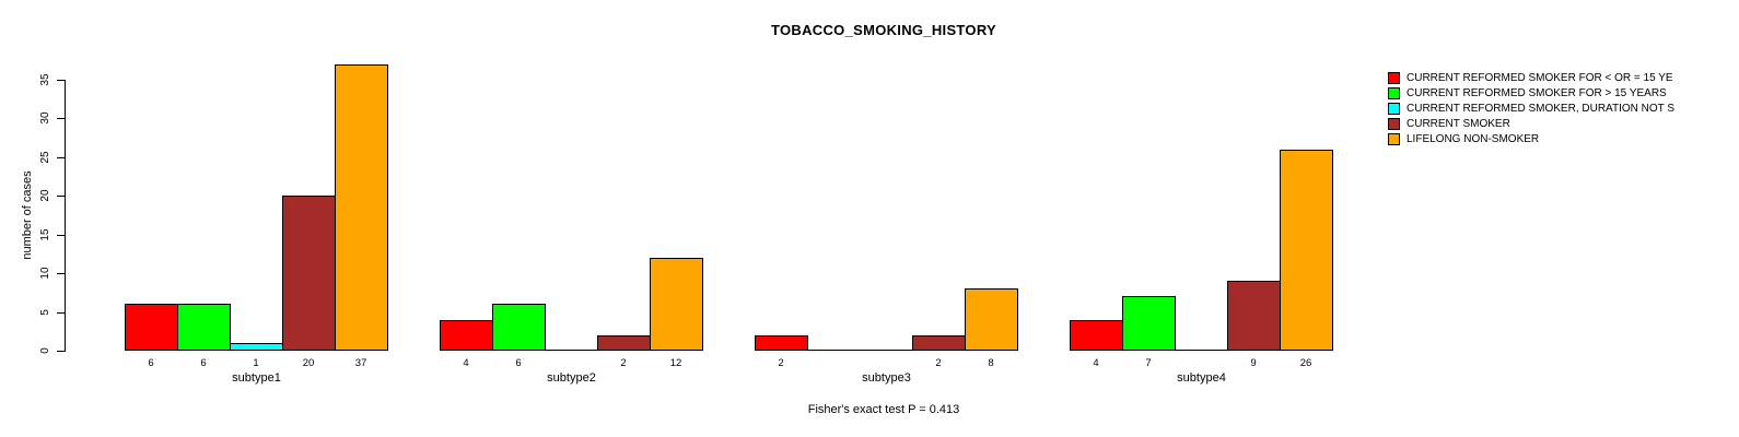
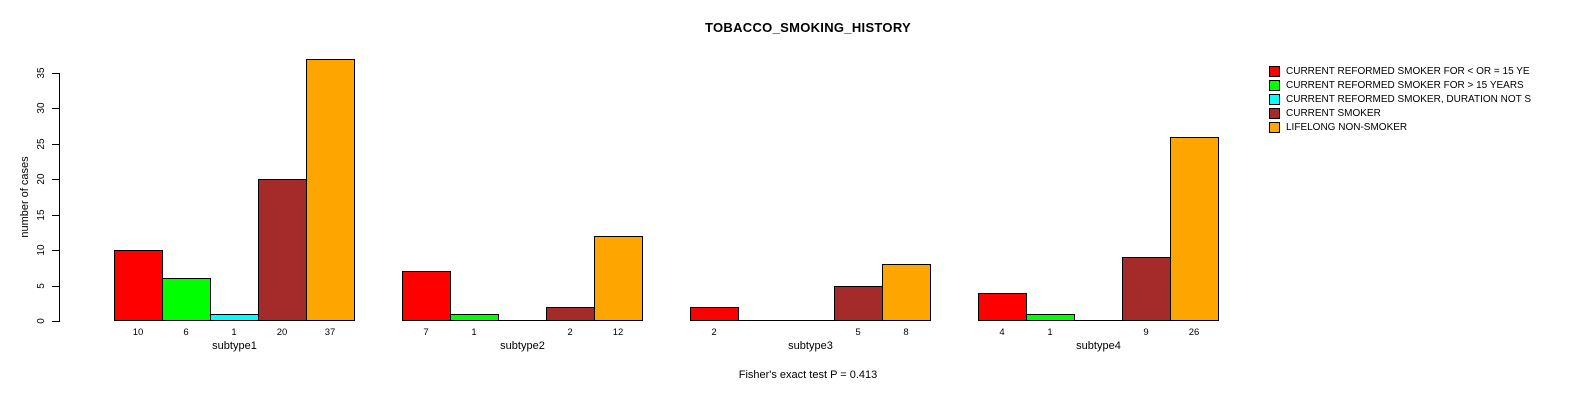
CURRENT REFORMED SMOKER FOR < OR = 15 YE/subtype1: 6 -> 10
CURRENT REFORMED SMOKER FOR < OR = 15 YE/subtype2: 4 -> 7
CURRENT REFORMED SMOKER FOR > 15 YEARS/subtype2: 6 -> 1
CURRENT SMOKER/subtype3: 2 -> 5
CURRENT REFORMED SMOKER FOR > 15 YEARS/subtype4: 7 -> 1
